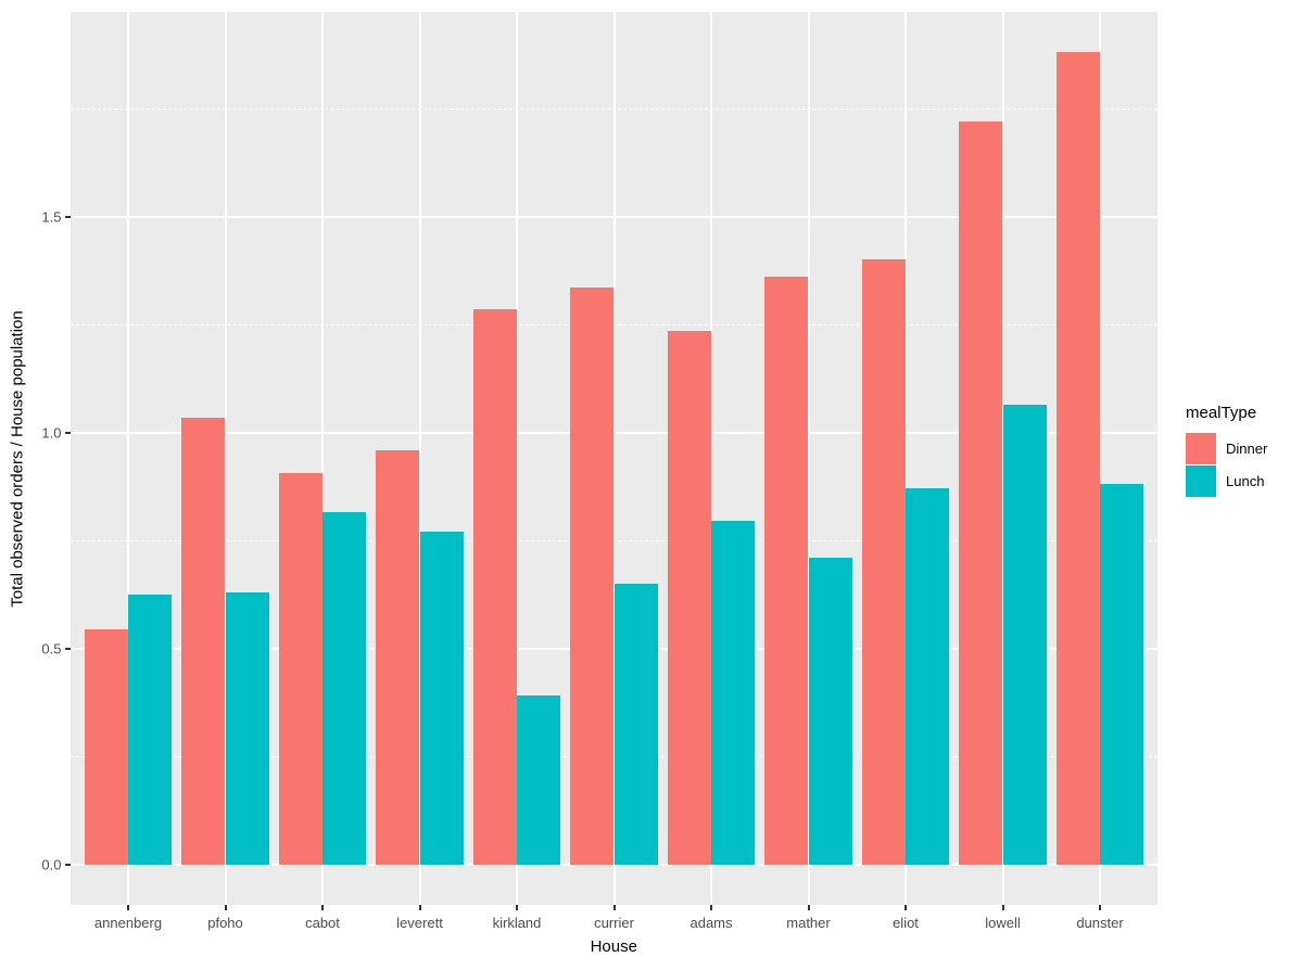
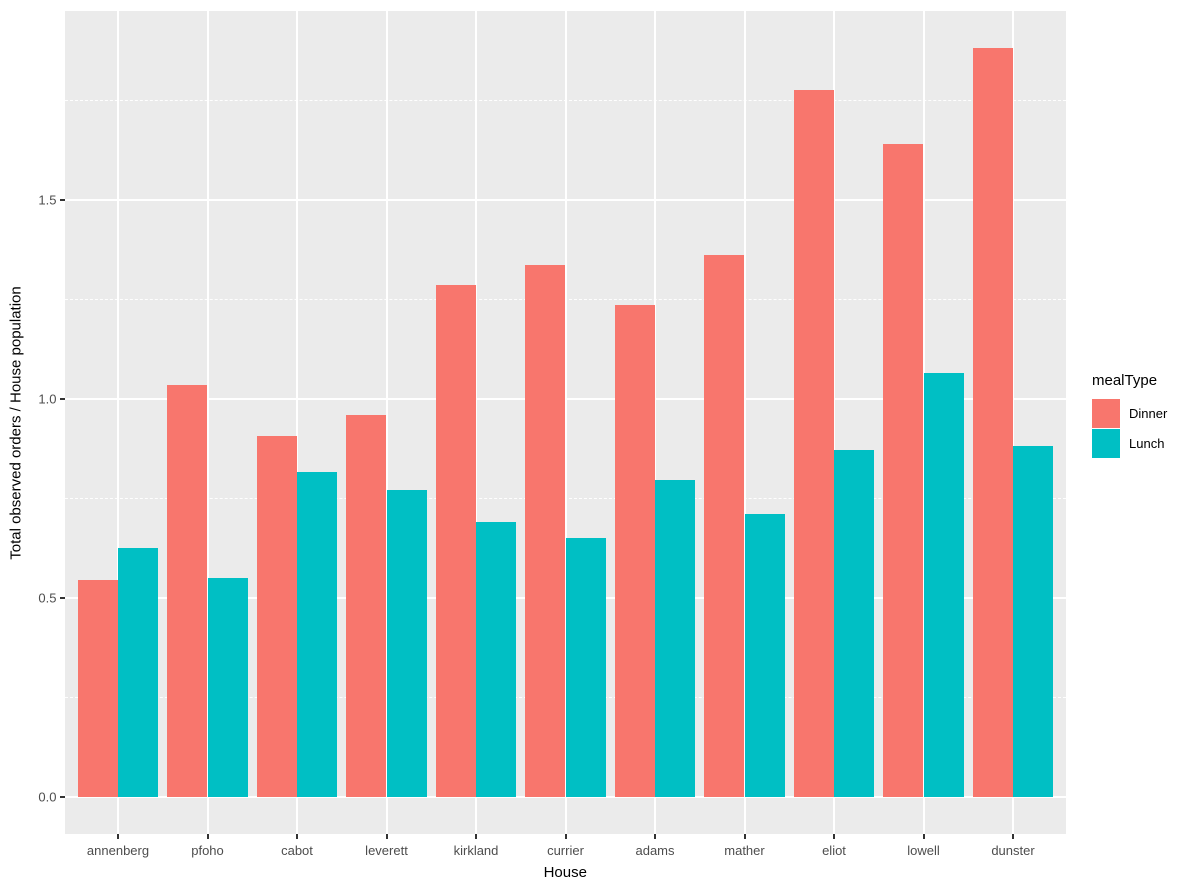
Lunch/pfoho: 0.63 -> 0.55
Lunch/kirkland: 0.39 -> 0.69
Dinner/eliot: 1.40 -> 1.77
Dinner/lowell: 1.72 -> 1.64
